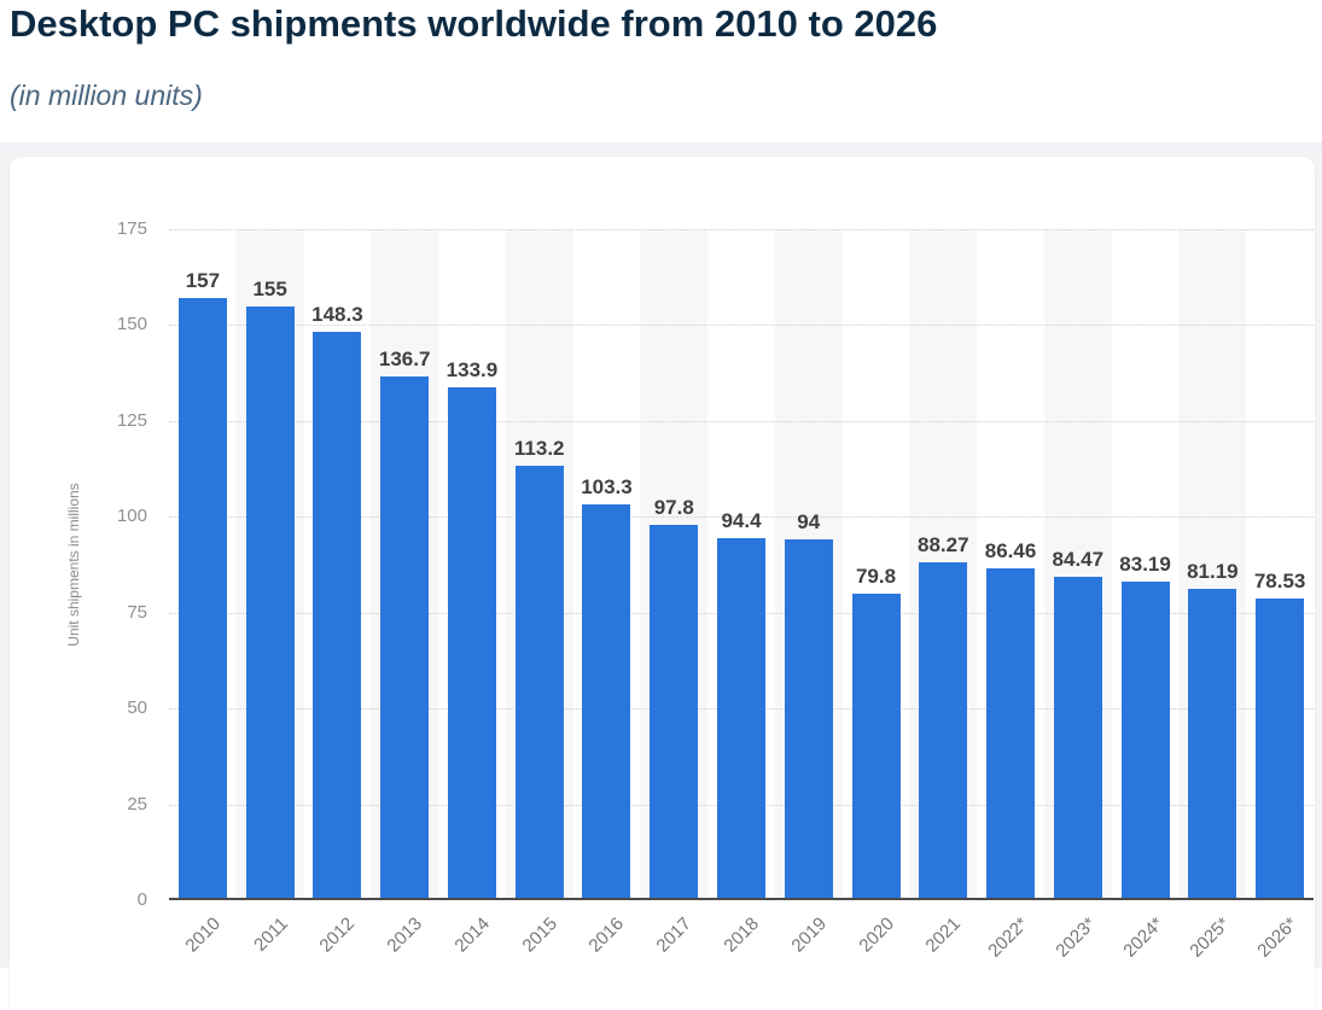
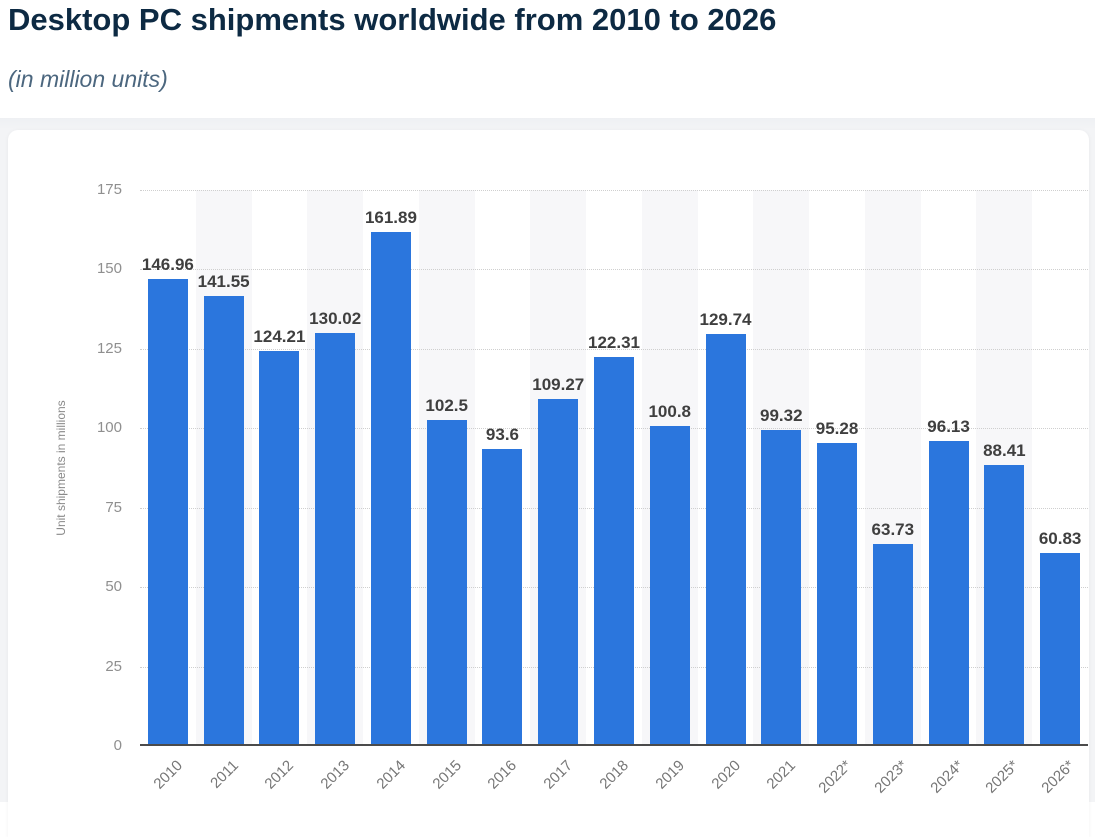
2010: 157 -> 146.96
2011: 155 -> 141.55
2012: 148.3 -> 124.21
2013: 136.7 -> 130.02
2014: 133.9 -> 161.89
2015: 113.2 -> 102.5
2016: 103.3 -> 93.6
2017: 97.8 -> 109.27
2018: 94.4 -> 122.31
2019: 94 -> 100.8
2020: 79.8 -> 129.74
2021: 88.27 -> 99.32
2022*: 86.46 -> 95.28
2023*: 84.47 -> 63.73
2024*: 83.19 -> 96.13
2025*: 81.19 -> 88.41
2026*: 78.53 -> 60.83
